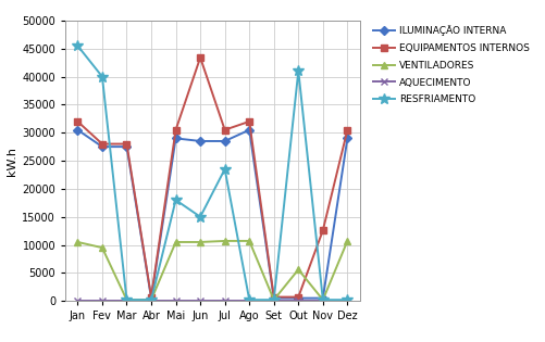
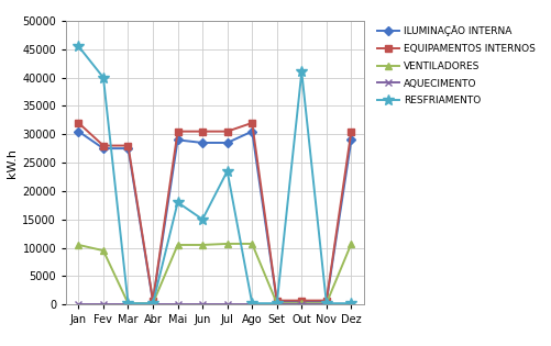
EQUIPAMENTOS INTERNOS/Jun: 43400 -> 30500
VENTILADORES/Out: 5600 -> 200
EQUIPAMENTOS INTERNOS/Nov: 12600 -> 700
